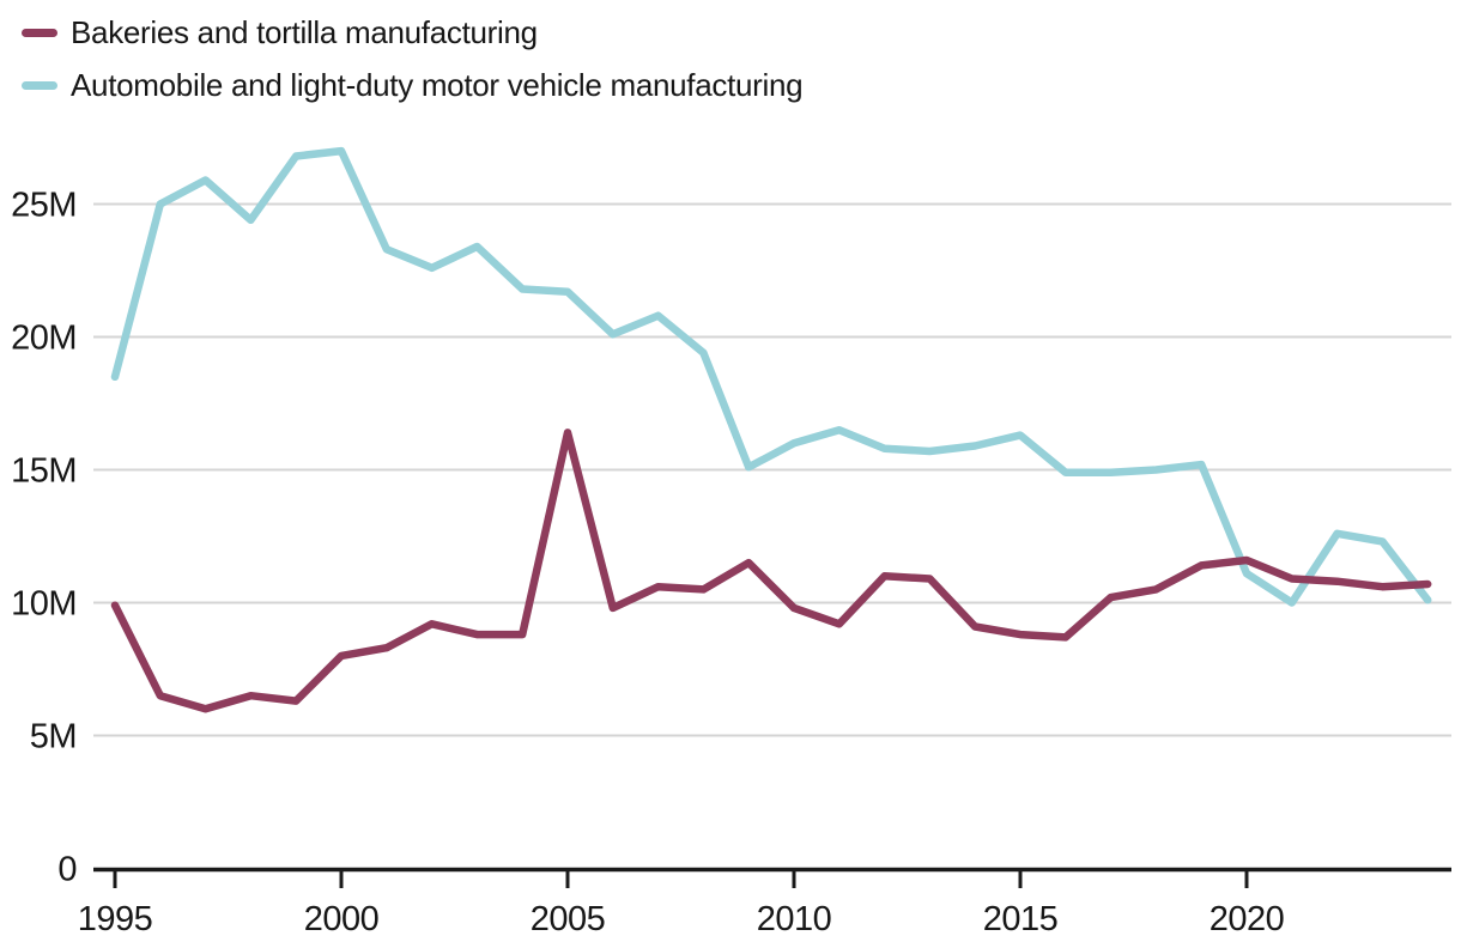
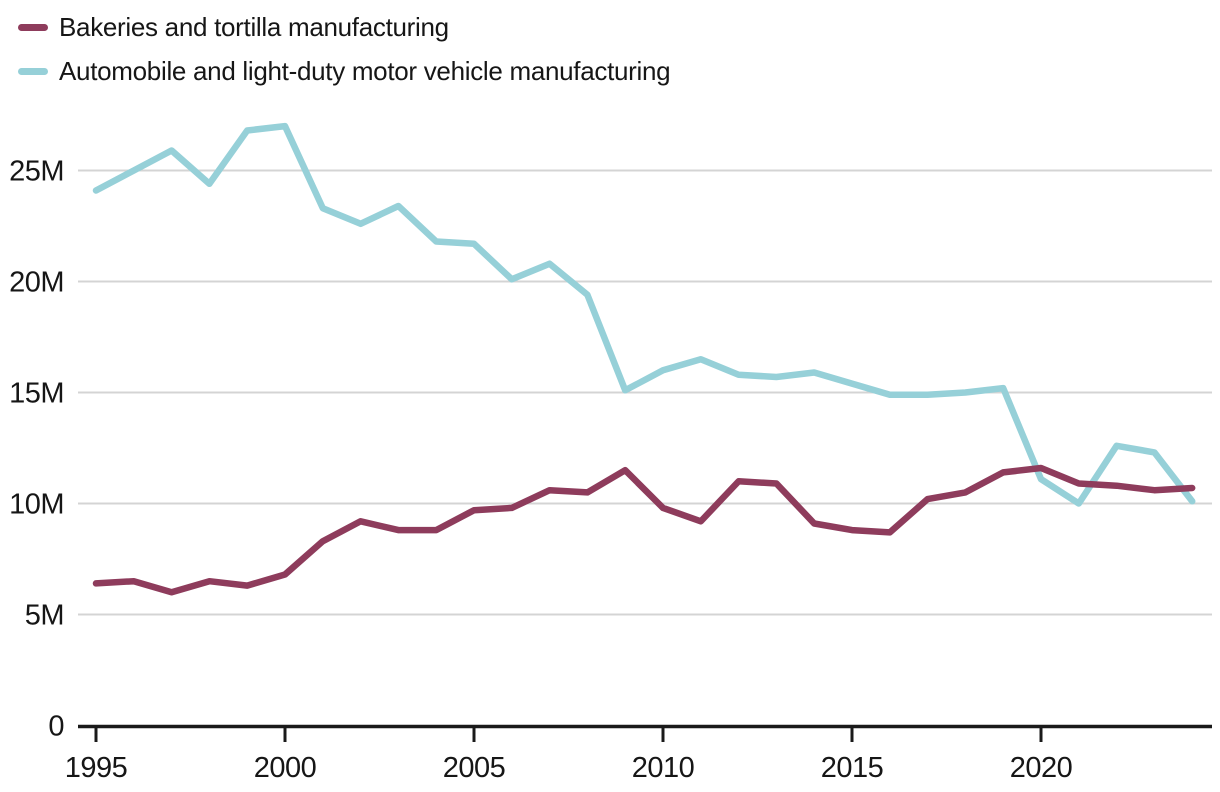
Bakeries and tortilla manufacturing/1995: 9.9M -> 6.4M
Automobile and light-duty motor vehicle manufacturing/1995: 18.5M -> 24.1M
Bakeries and tortilla manufacturing/2000: 8.0M -> 6.8M
Bakeries and tortilla manufacturing/2005: 16.4M -> 9.7M
Automobile and light-duty motor vehicle manufacturing/2015: 16.3M -> 15.4M
